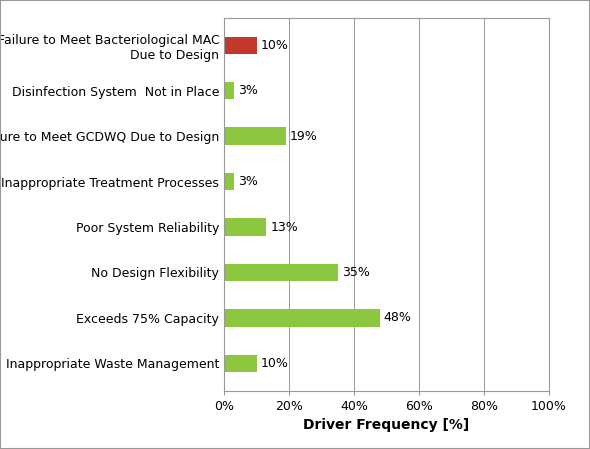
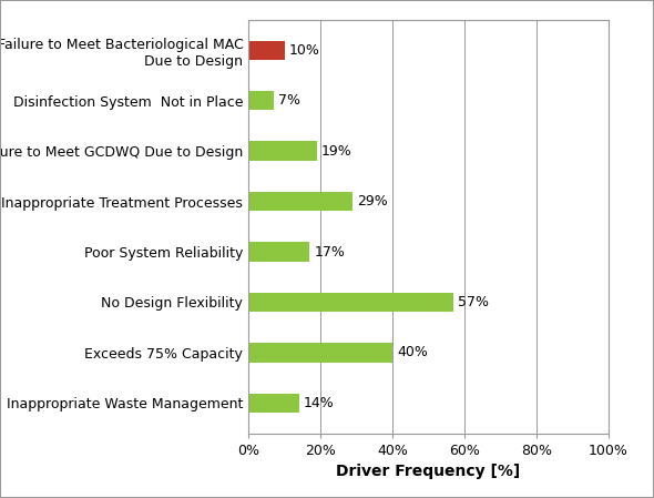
Disinfection System Not in Place: 3% -> 7%
Inappropriate Treatment Processes: 3% -> 29%
Poor System Reliability: 13% -> 17%
No Design Flexibility: 35% -> 57%
Exceeds 75% Capacity: 48% -> 40%
Inappropriate Waste Management: 10% -> 14%
